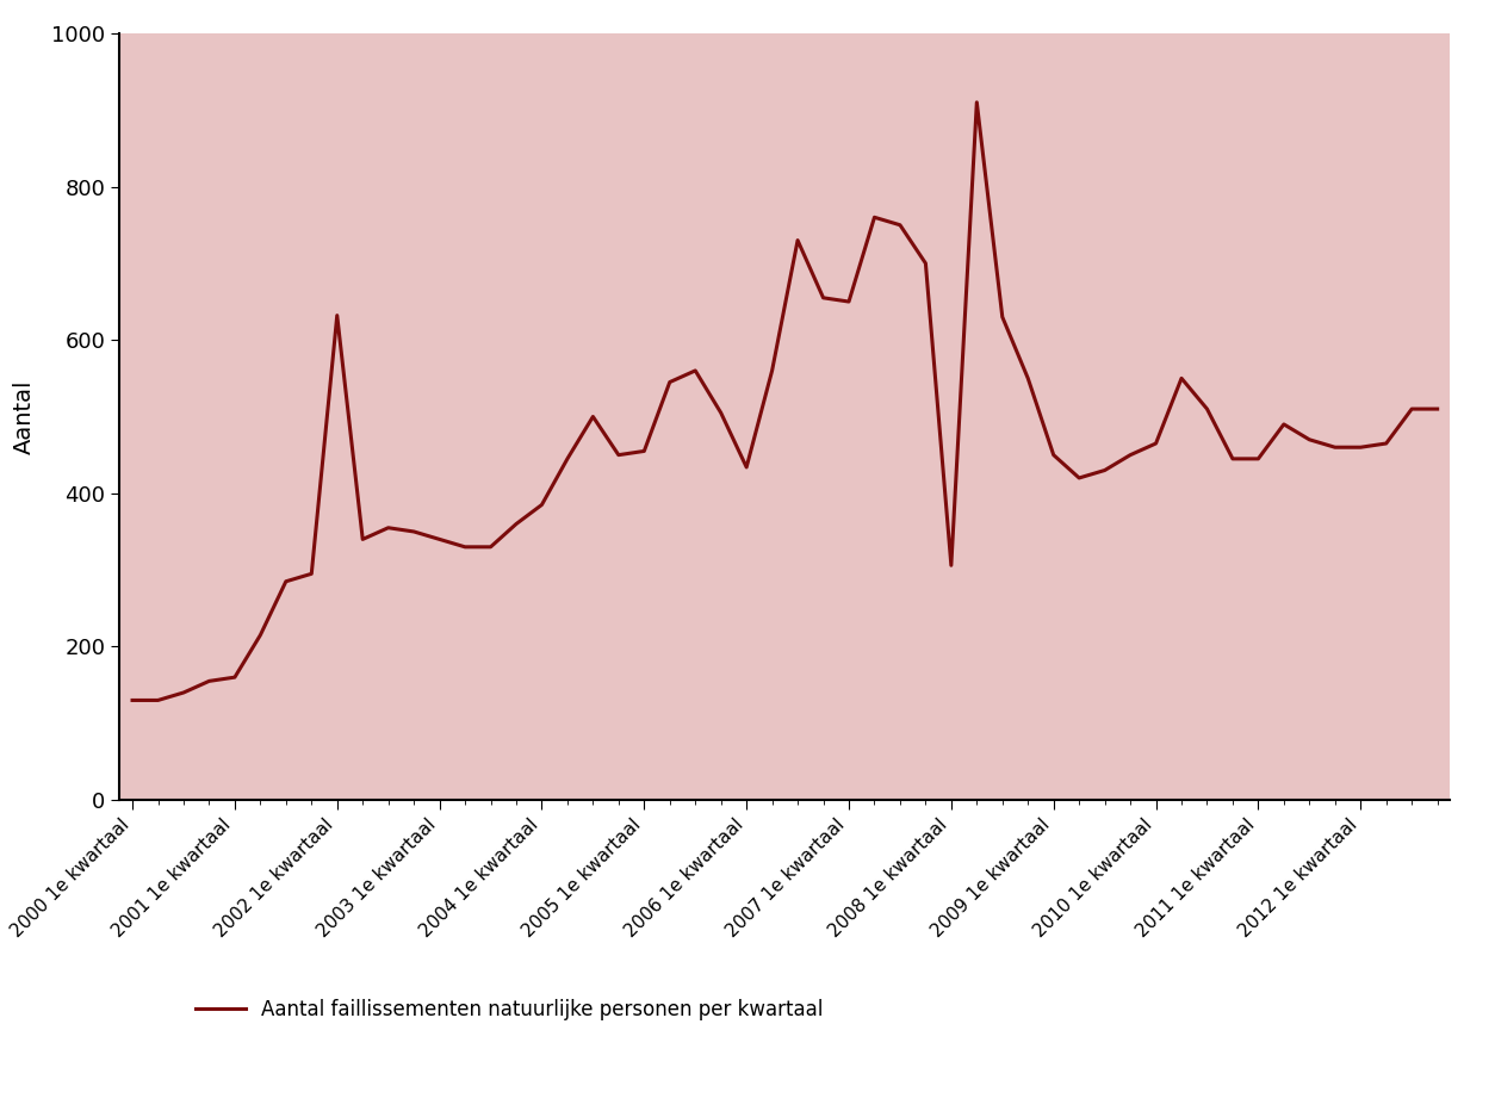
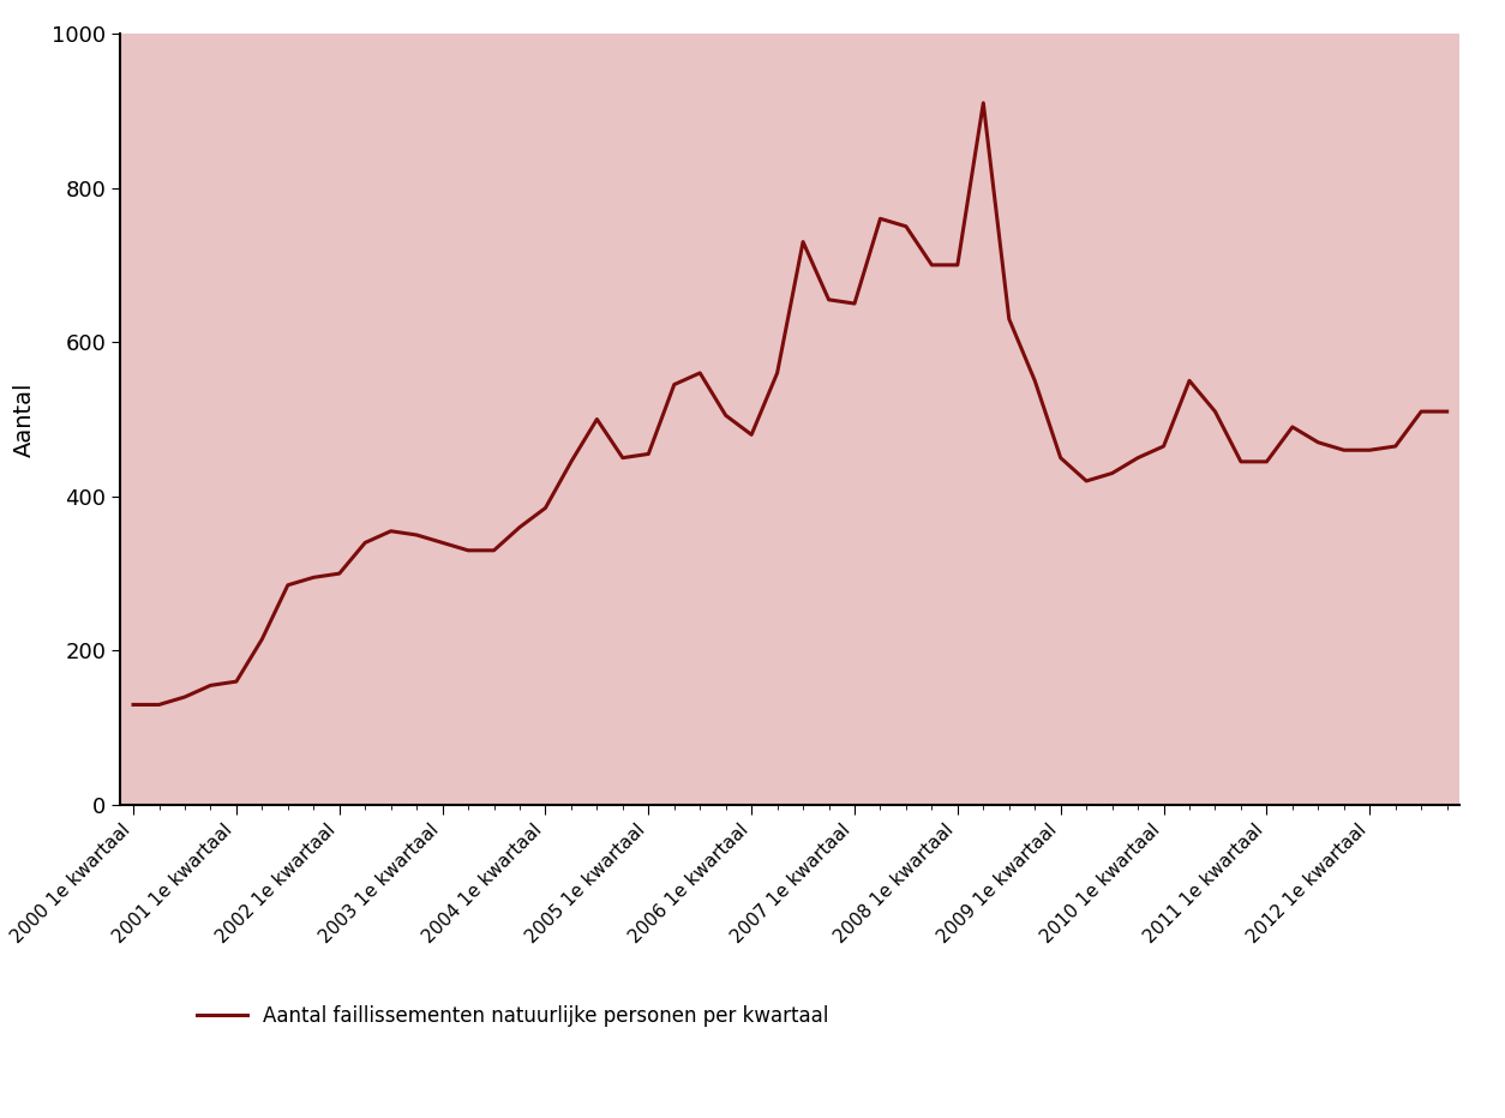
2002 1e kwartaal: 632 -> 300
2006 1e kwartaal: 434 -> 480
2008 1e kwartaal: 306 -> 700
